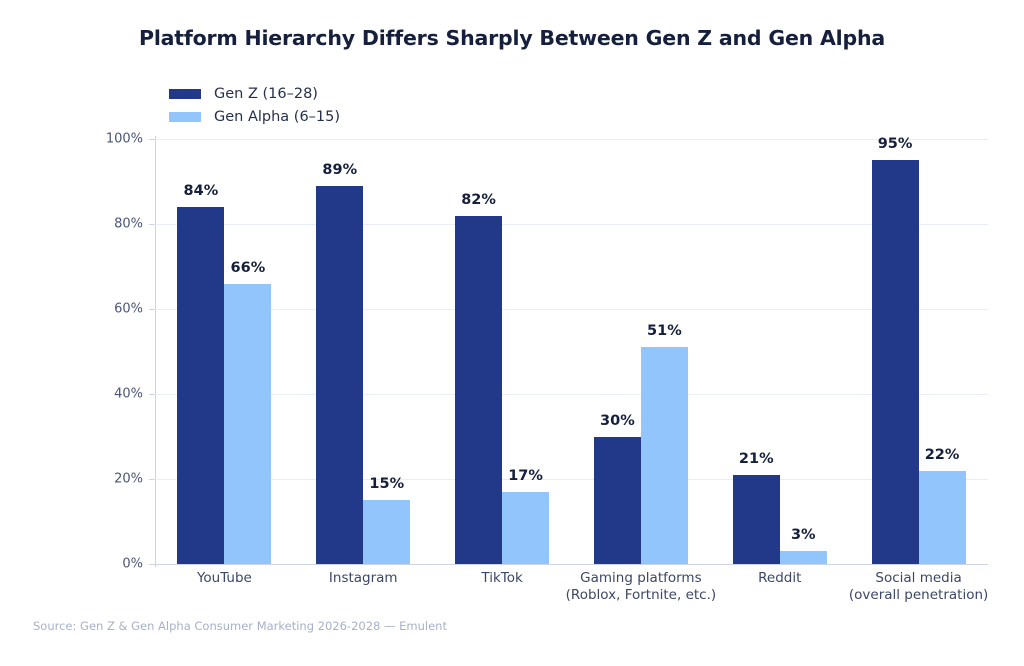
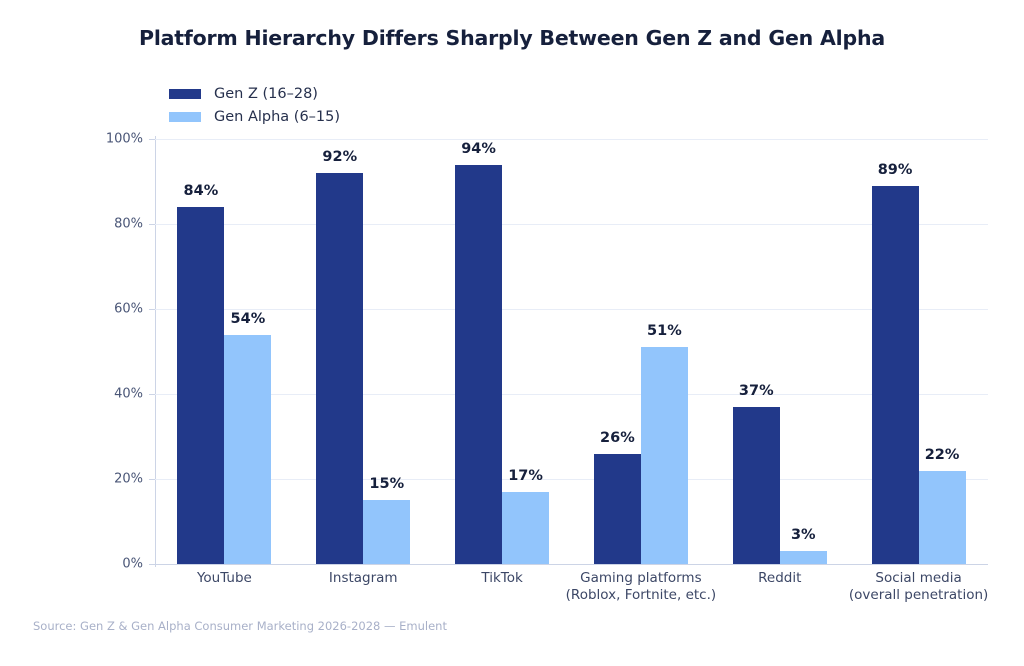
Gen Alpha (6–15)/YouTube: 66% -> 54%
Gen Z (16–28)/Instagram: 89% -> 92%
Gen Z (16–28)/TikTok: 82% -> 94%
Gen Z (16–28)/Gaming platforms (Roblox, Fortnite, etc.): 30% -> 26%
Gen Z (16–28)/Reddit: 21% -> 37%
Gen Z (16–28)/Social media (overall penetration): 95% -> 89%
